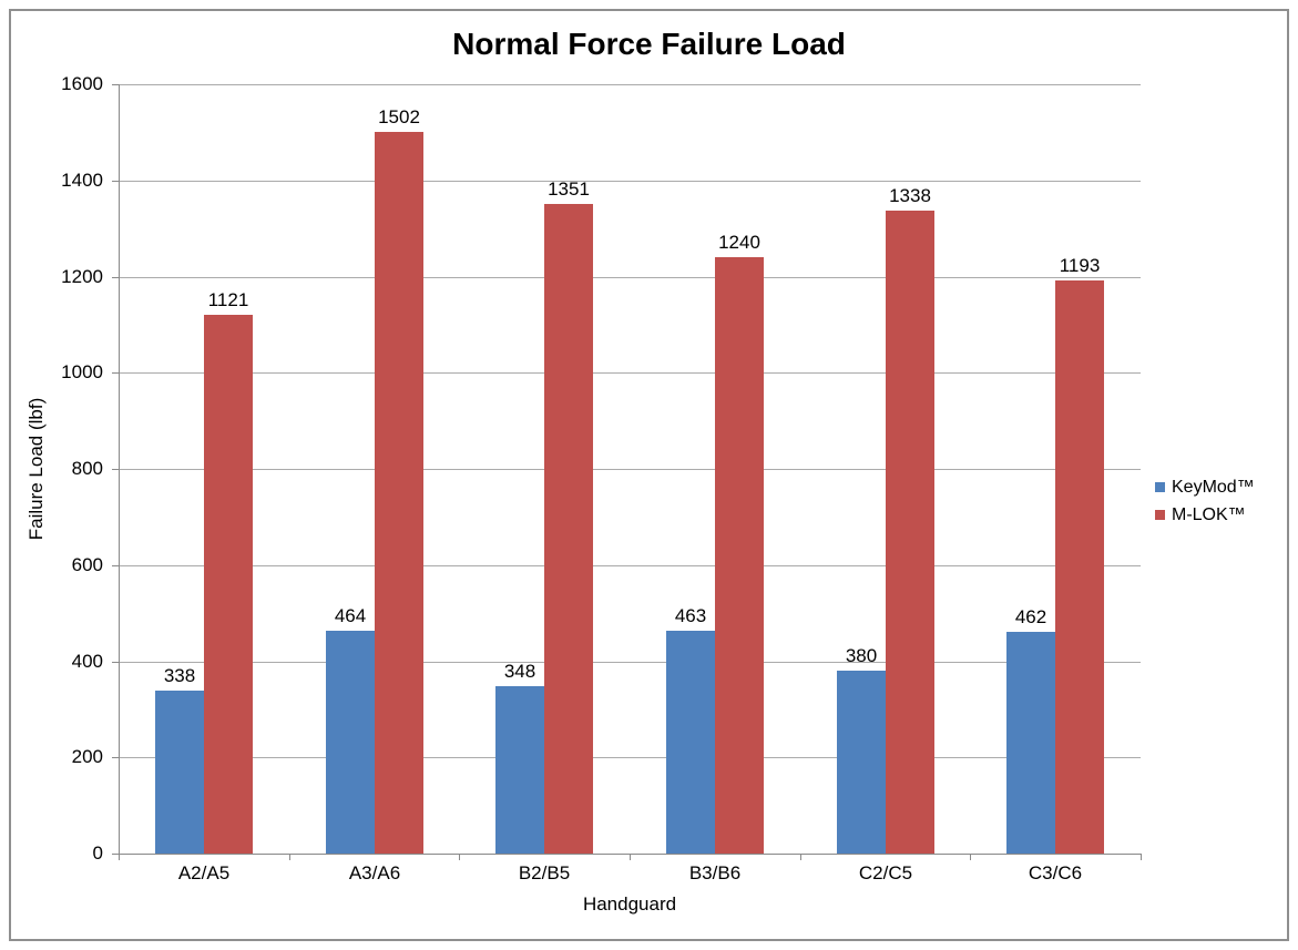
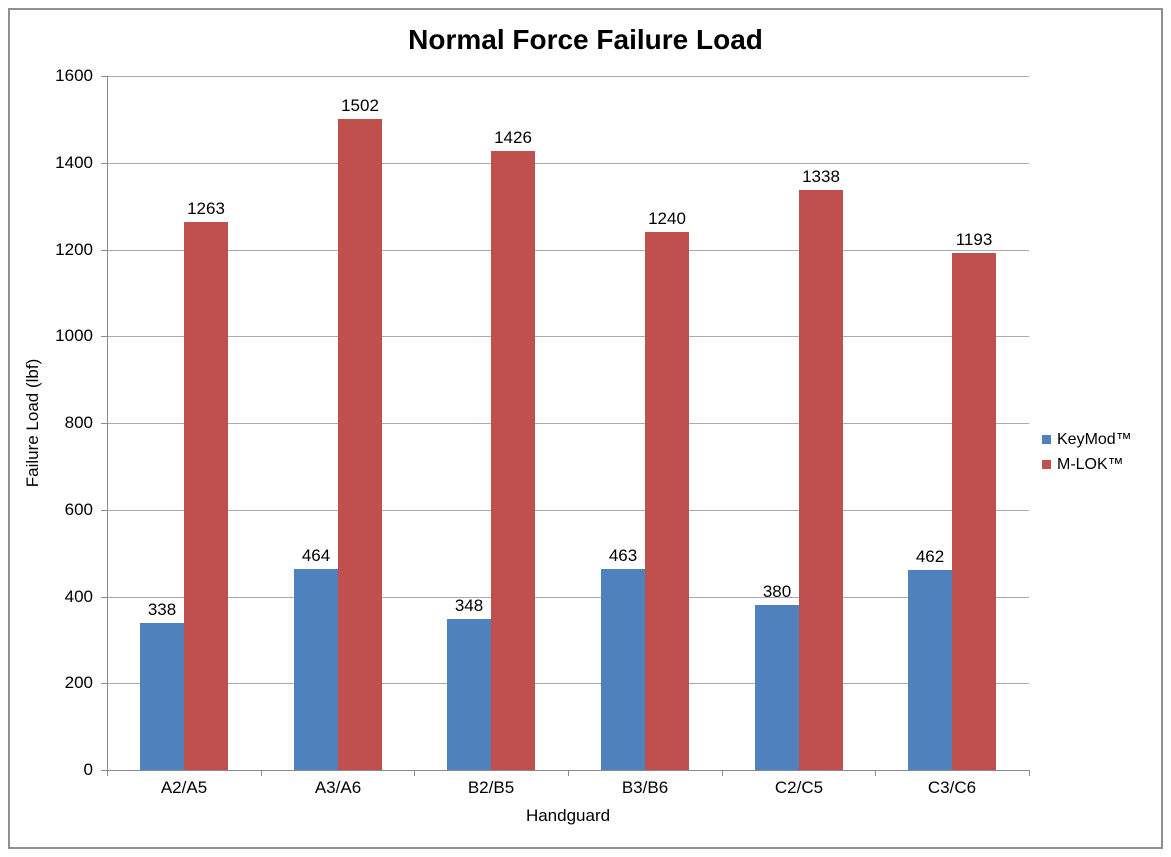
M-LOK™/A2/A5: 1121 -> 1263
M-LOK™/B2/B5: 1351 -> 1426
